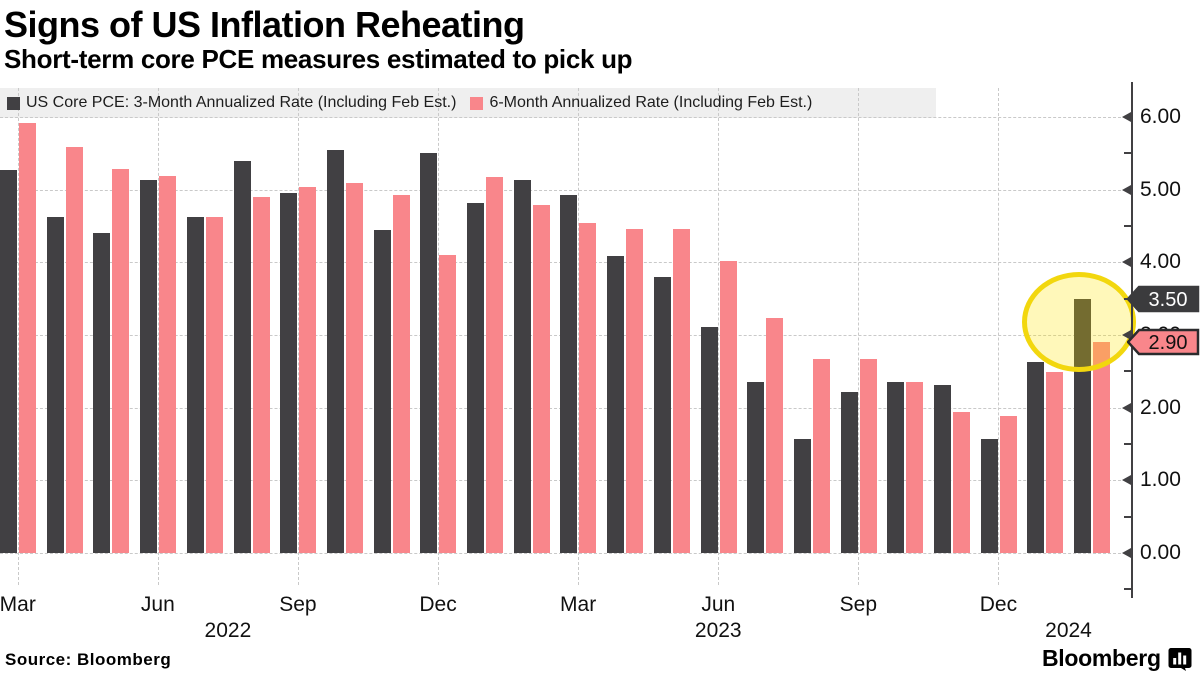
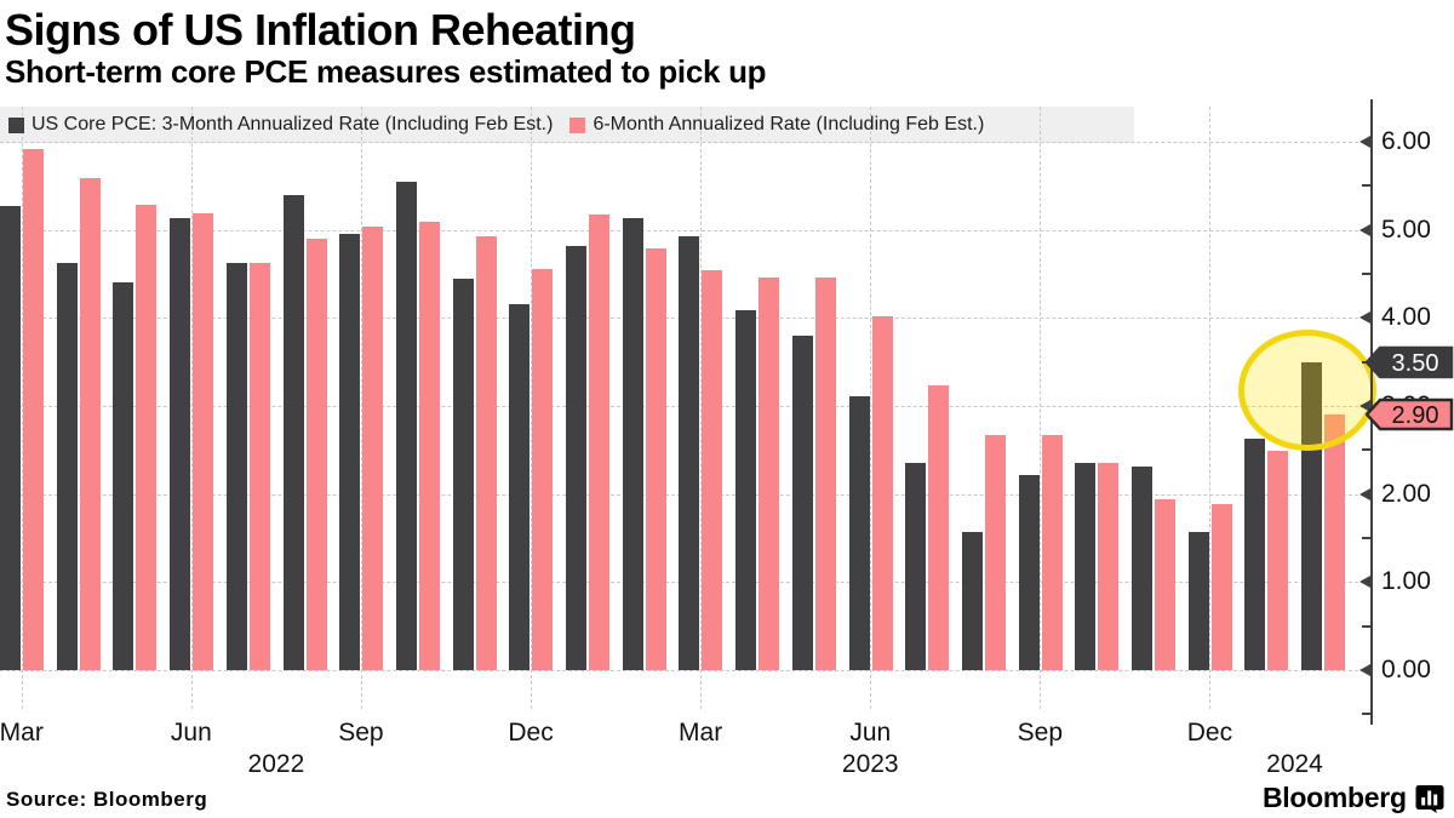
US Core PCE: 3-Month Annualized Rate (Including Feb Est.)/Dec 2022: 5.5 -> 4.2
6-Month Annualized Rate (Including Feb Est.)/Dec 2022: 4.1 -> 4.5
